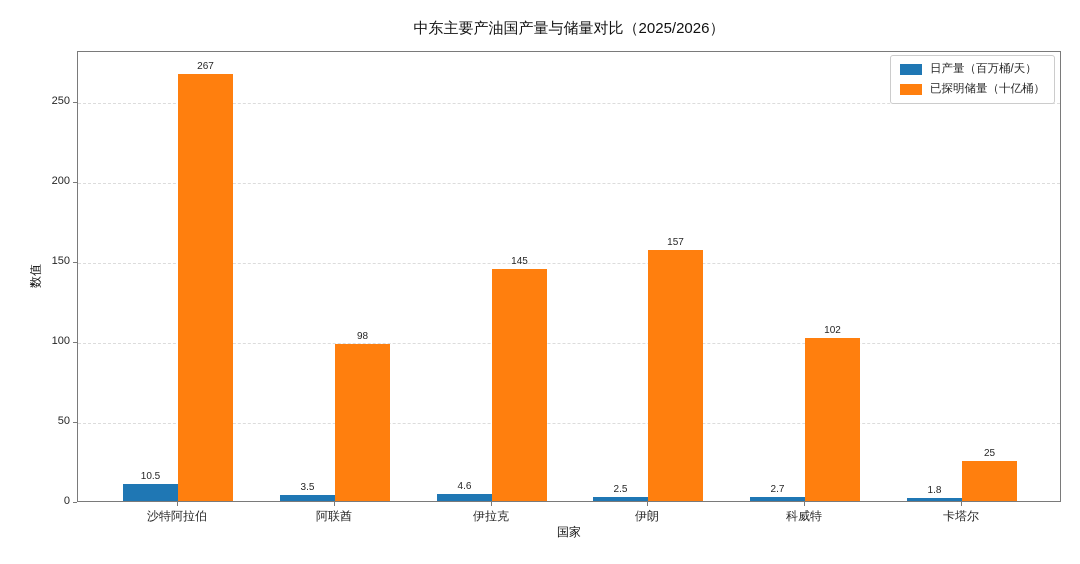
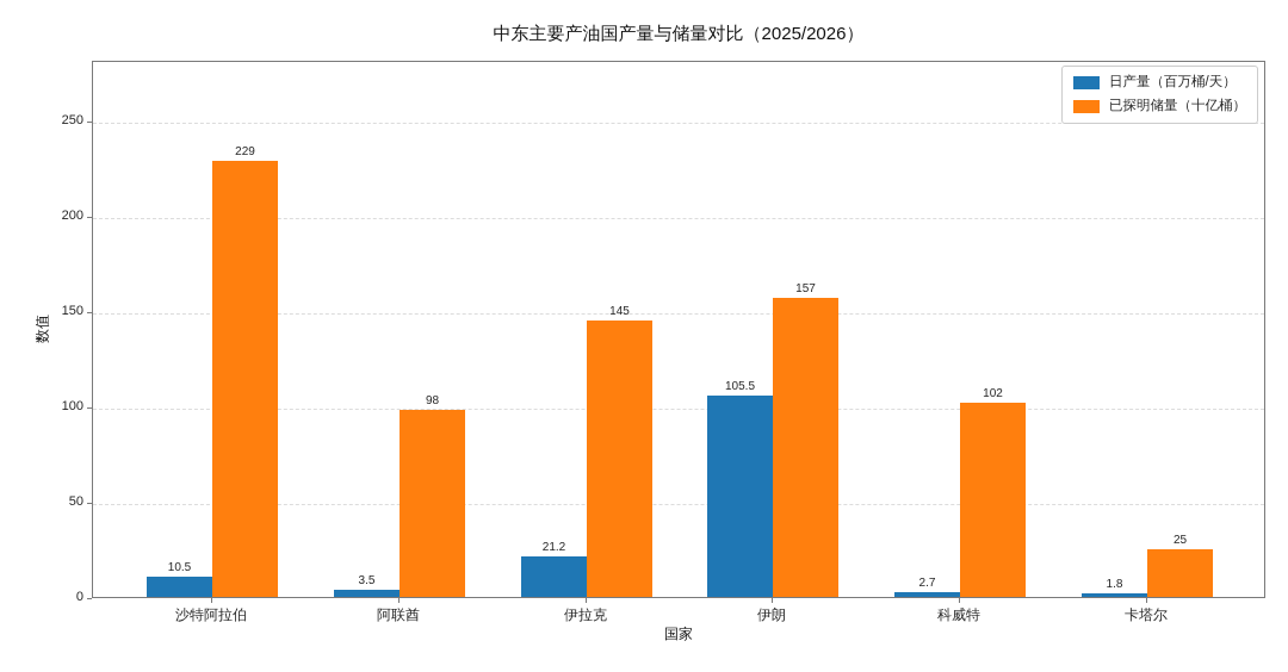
已探明储量（十亿桶）/沙特阿拉伯: 267 -> 229
日产量（百万桶/天）/伊拉克: 4.6 -> 21.2
日产量（百万桶/天）/伊朗: 2.5 -> 105.5
